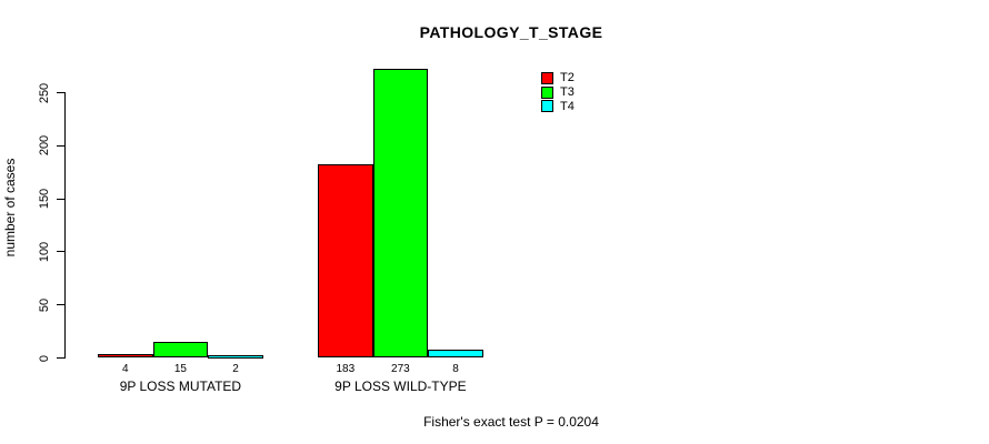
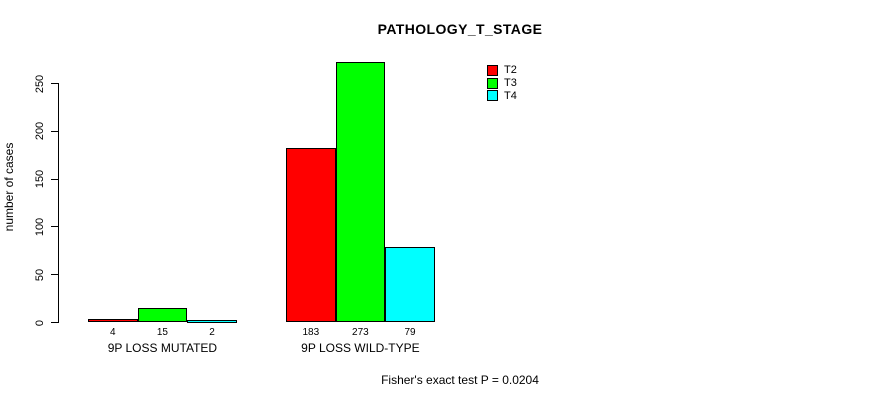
T4/9P LOSS WILD-TYPE: 8 -> 79
